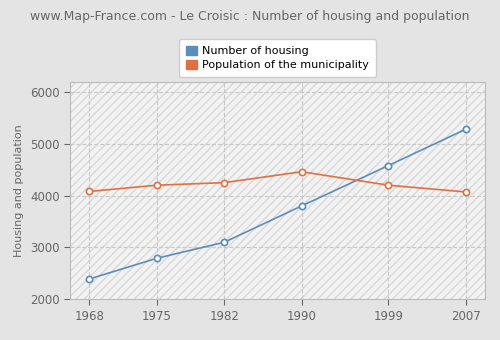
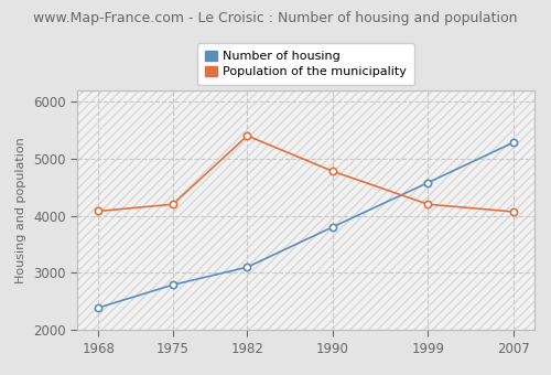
Population of the municipality/1982: 4250 -> 5400
Population of the municipality/1990: 4460 -> 4780
